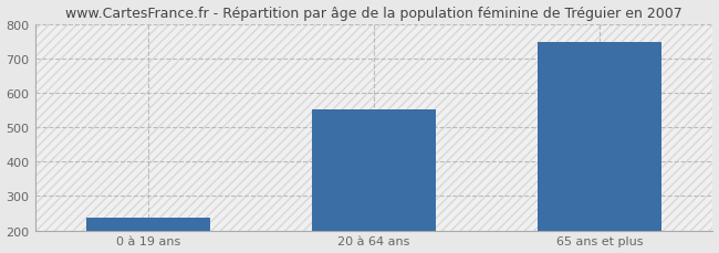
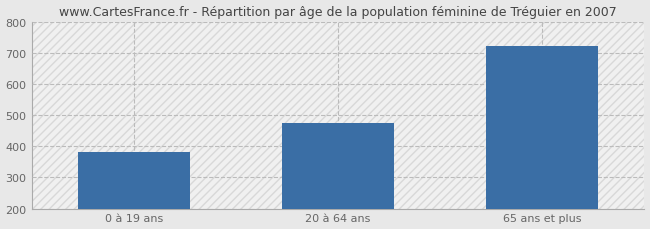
0 à 19 ans: 238 -> 380
20 à 64 ans: 553 -> 475
65 ans et plus: 748 -> 720
